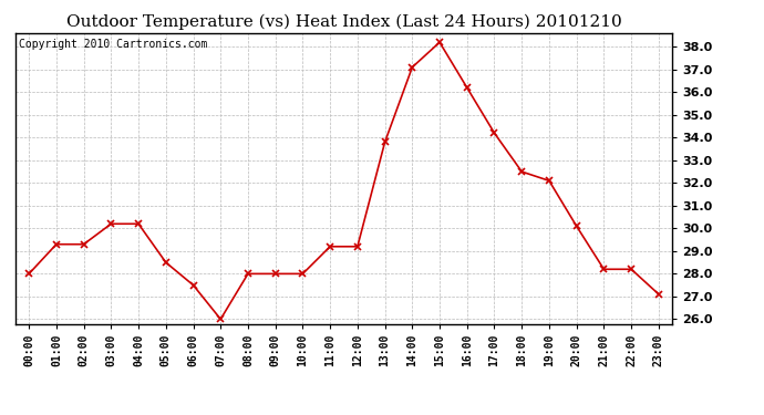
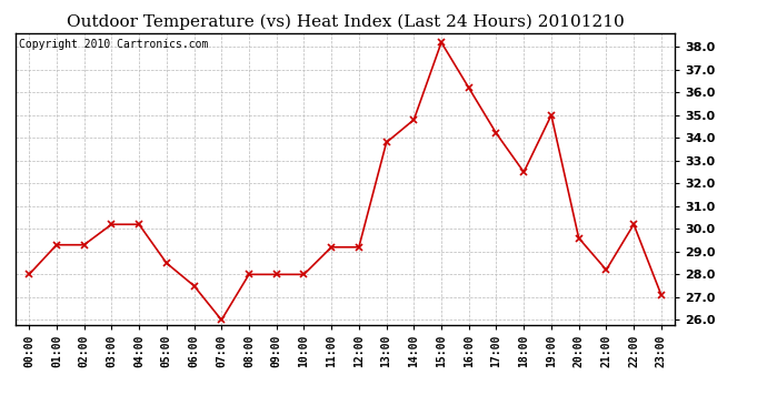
14:00: 37.1 -> 34.8
19:00: 32.1 -> 35.0
20:00: 30.1 -> 29.6
22:00: 28.2 -> 30.2
